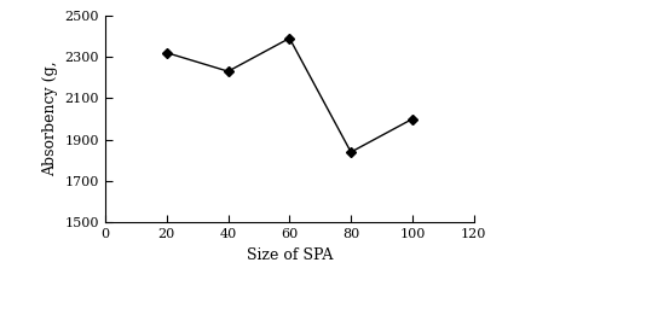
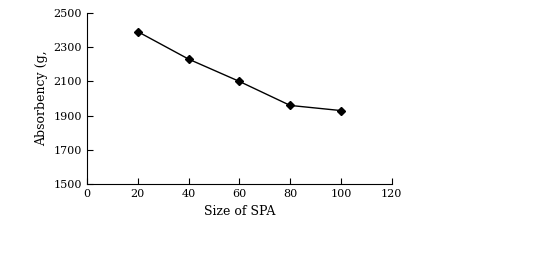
20: 2320 -> 2390
60: 2390 -> 2100
80: 1840 -> 1960
100: 2000 -> 1930
